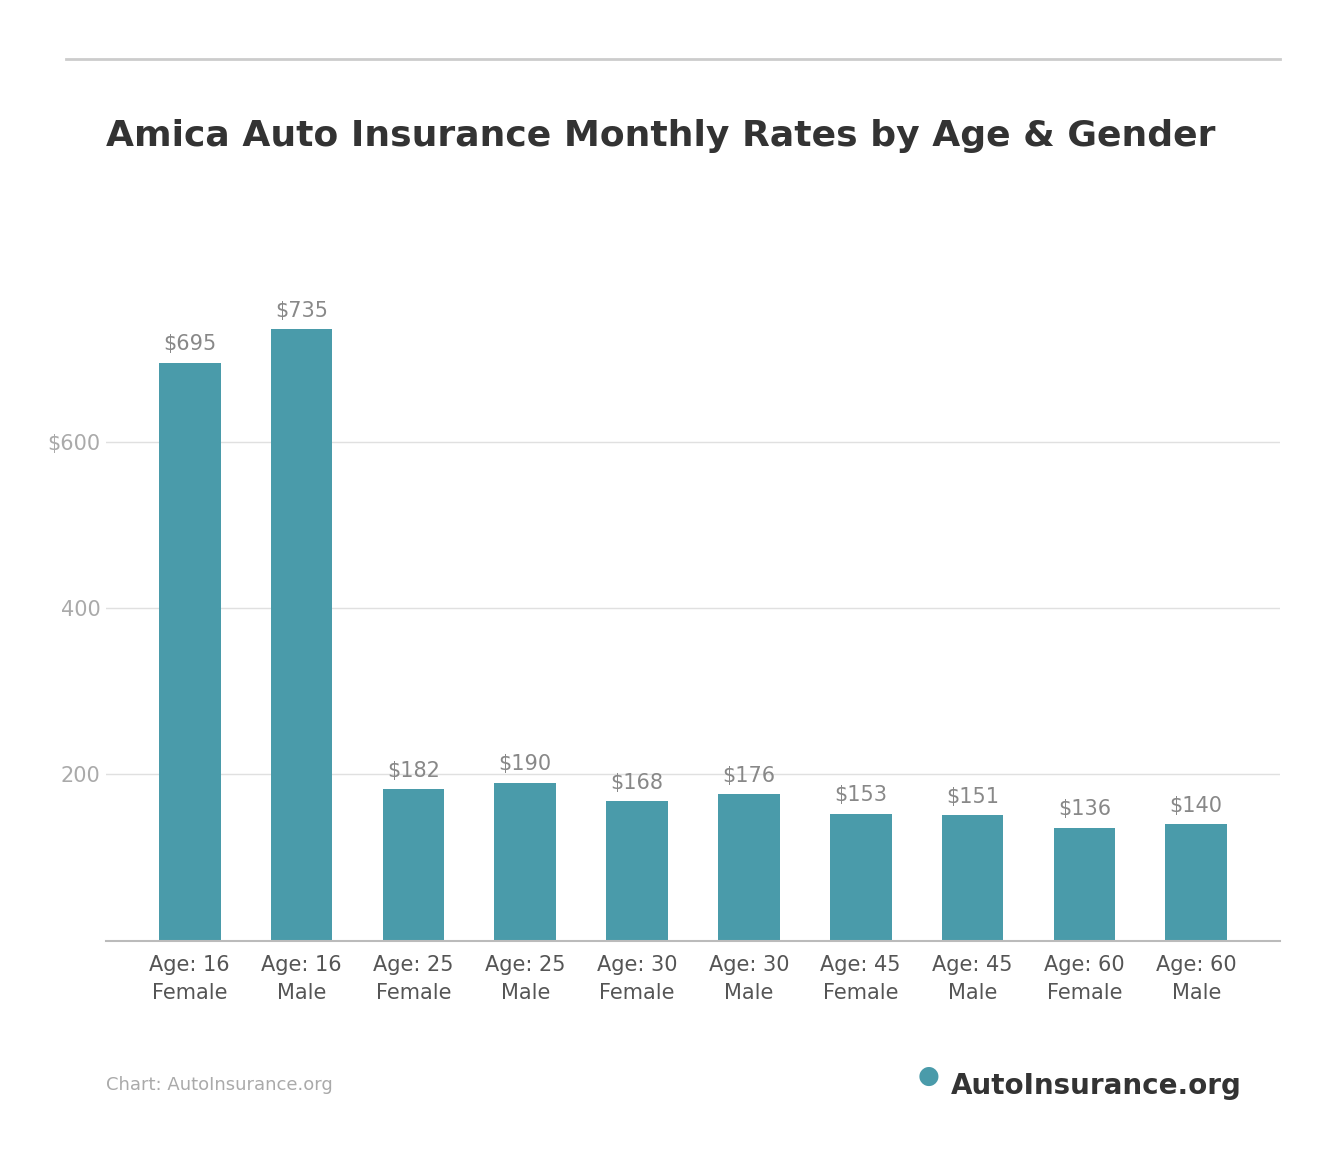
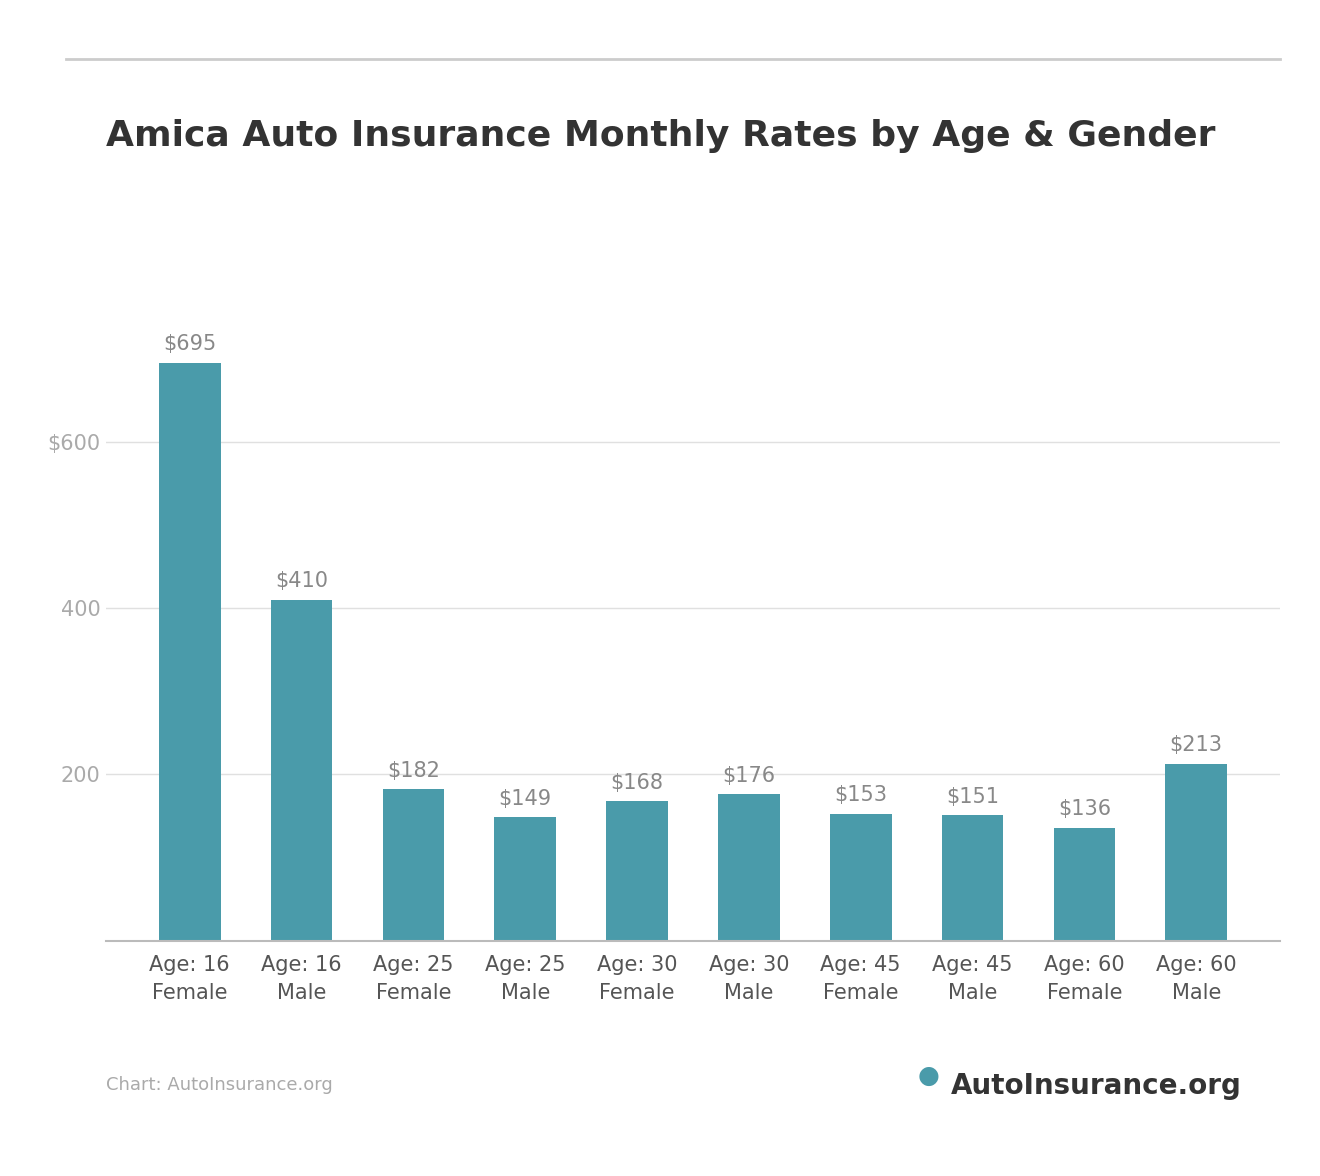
Age: 16 Male: $735 -> $410
Age: 25 Male: $190 -> $149
Age: 60 Male: $140 -> $213
